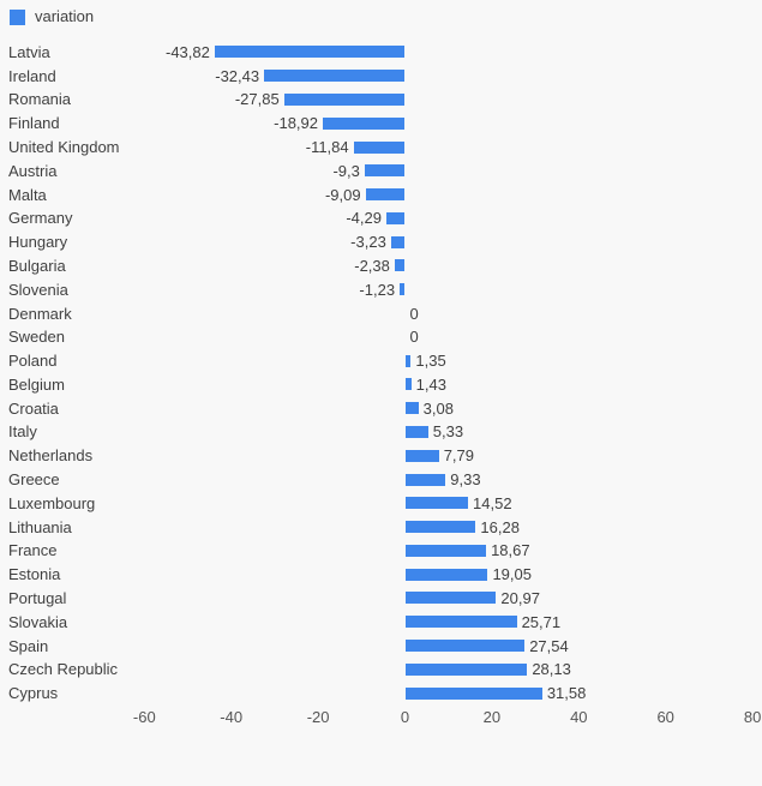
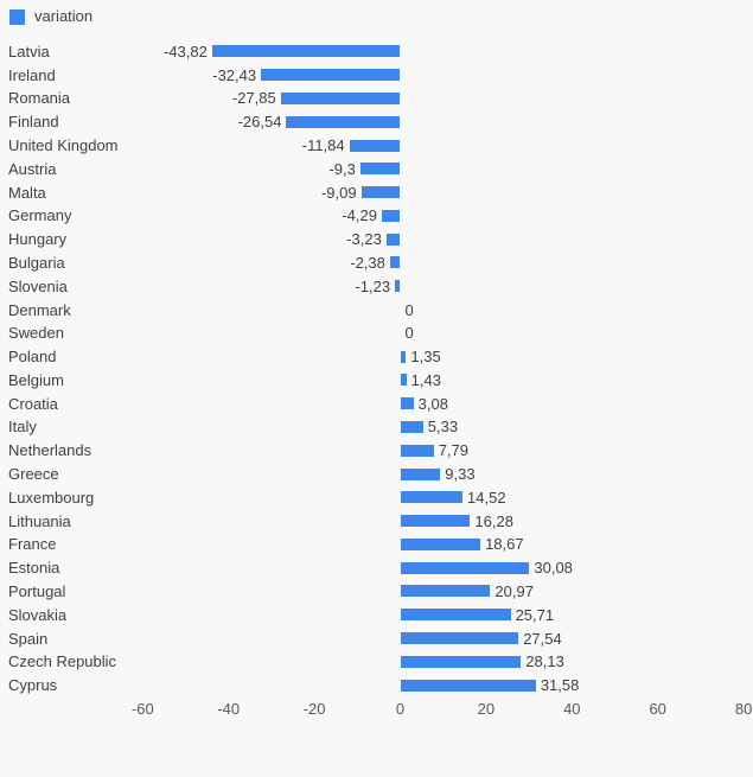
Finland: -18,92 -> -26,54
Estonia: 19,05 -> 30,08
